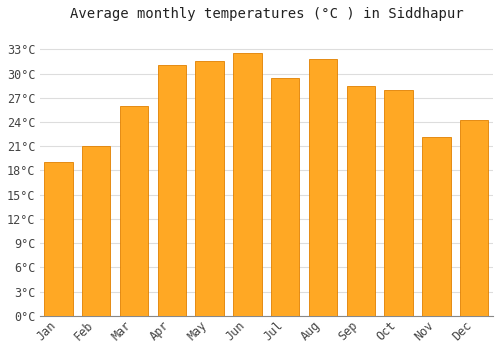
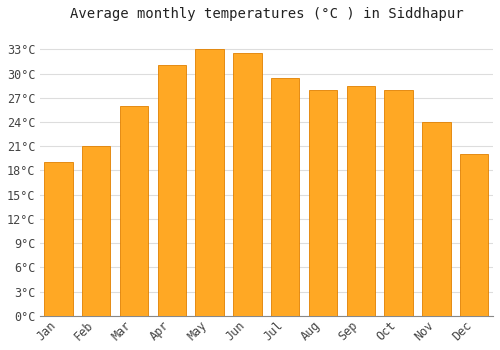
May: 31.6°C -> 33.0°C
Aug: 31.8°C -> 28.0°C
Nov: 22.2°C -> 24.0°C
Dec: 24.2°C -> 20.0°C
